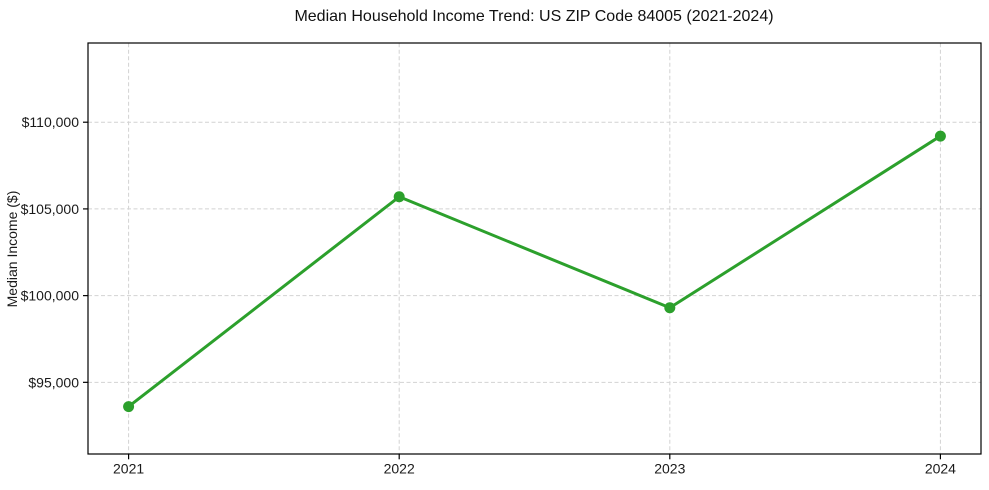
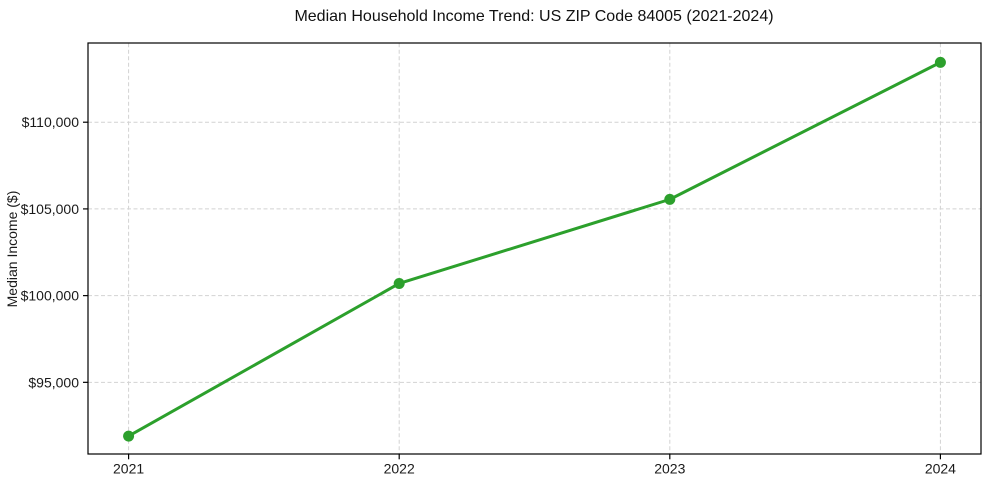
2021: $93600 -> $91900
2022: $105700 -> $100700
2023: $99300 -> $105600
2024: $109200 -> $113400
